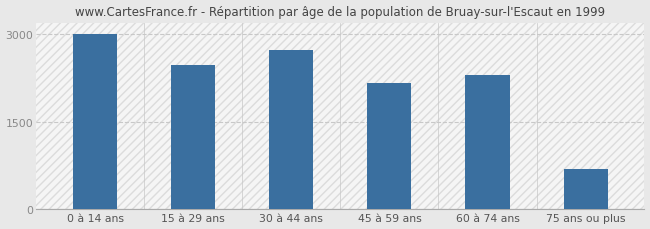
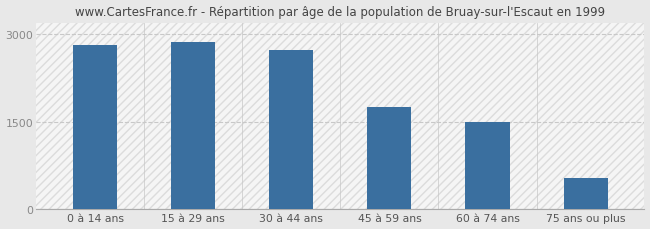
0 à 14 ans: 3000 -> 2820
15 à 29 ans: 2480 -> 2870
45 à 59 ans: 2160 -> 1750
60 à 74 ans: 2300 -> 1490
75 ans ou plus: 680 -> 530
